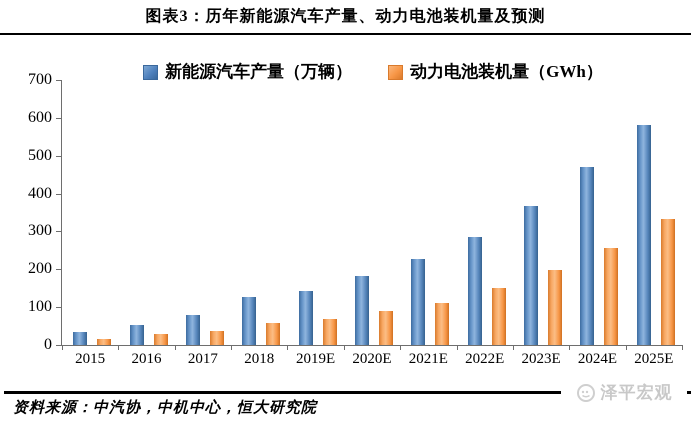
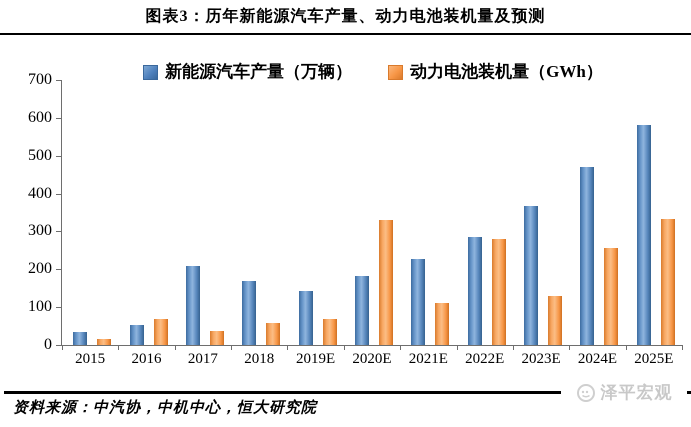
动力电池装机量（GWh）/2016: 30 -> 70
新能源汽车产量（万辆）/2017: 80 -> 210
新能源汽车产量（万辆）/2018: 130 -> 170
动力电池装机量（GWh）/2020E: 90 -> 330
动力电池装机量（GWh）/2022E: 150 -> 280
动力电池装机量（GWh）/2023E: 200 -> 130
